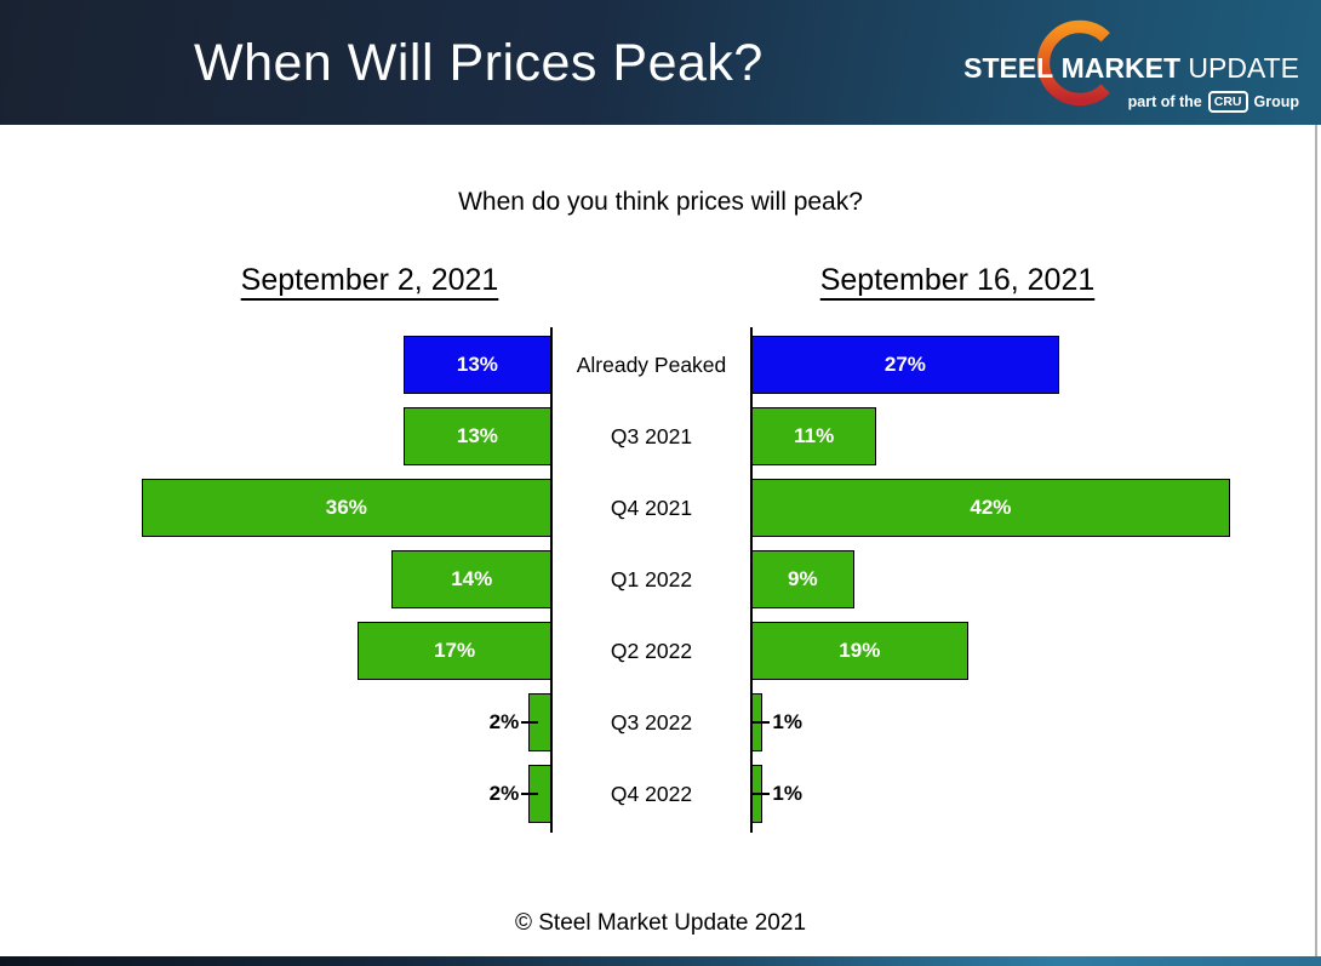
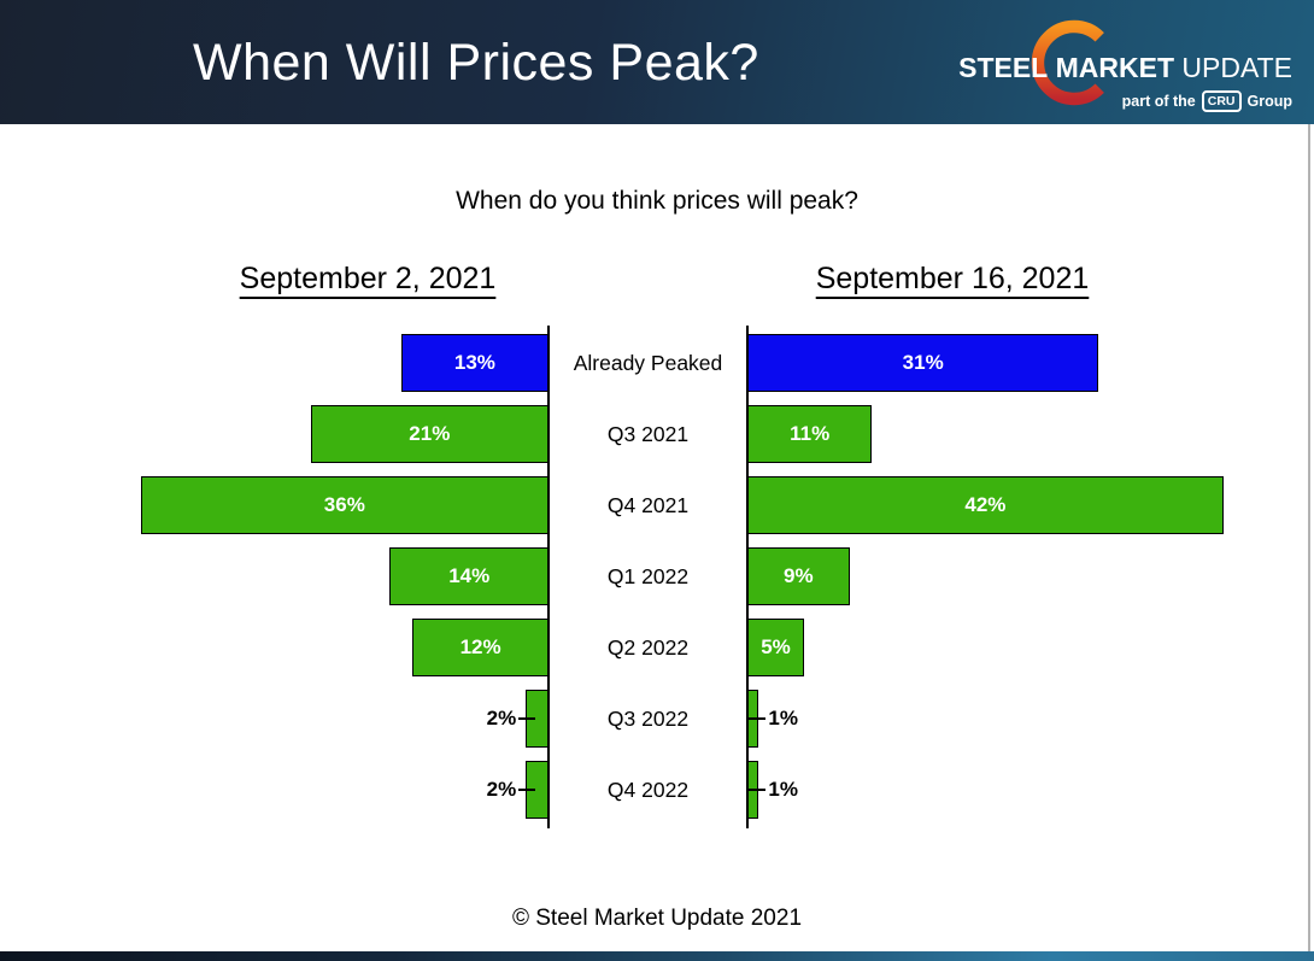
September 16, 2021/Already Peaked: 27% -> 31%
September 2, 2021/Q3 2021: 13% -> 21%
September 2, 2021/Q2 2022: 17% -> 12%
September 16, 2021/Q2 2022: 19% -> 5%
